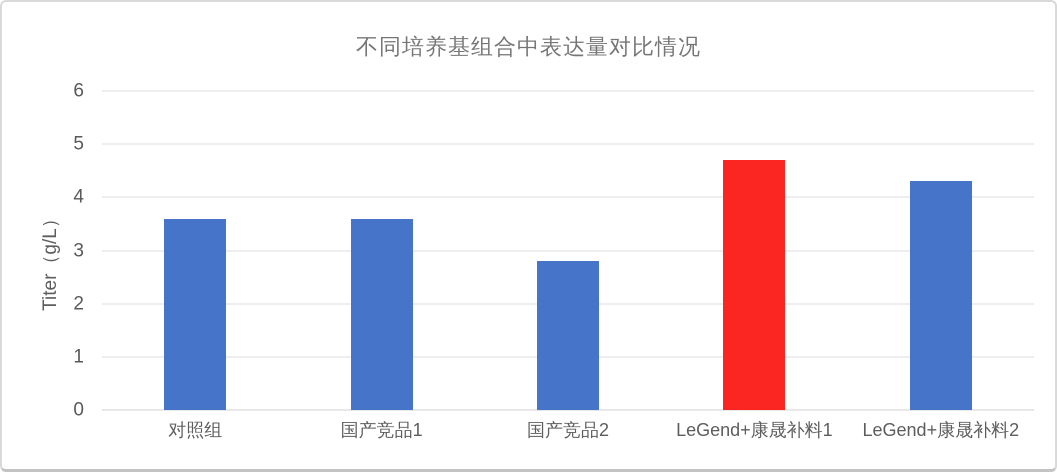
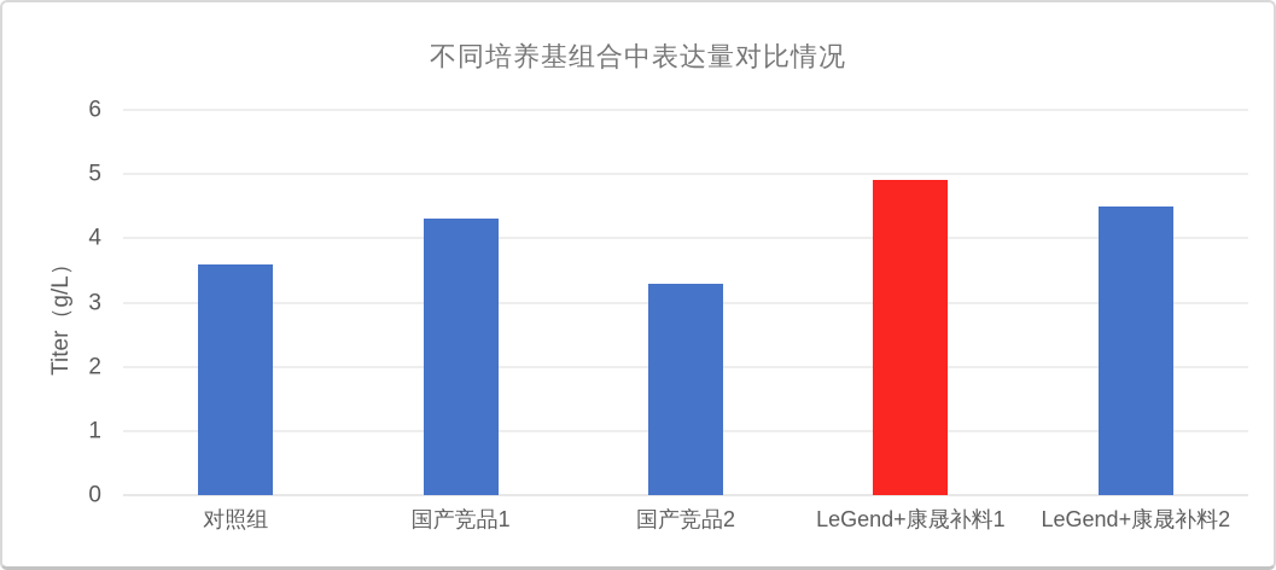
国产竞品1: 3.6 -> 4.3
国产竞品2: 2.8 -> 3.3
LeGend+康晟补料1: 4.7 -> 4.9
LeGend+康晟补料2: 4.3 -> 4.5
